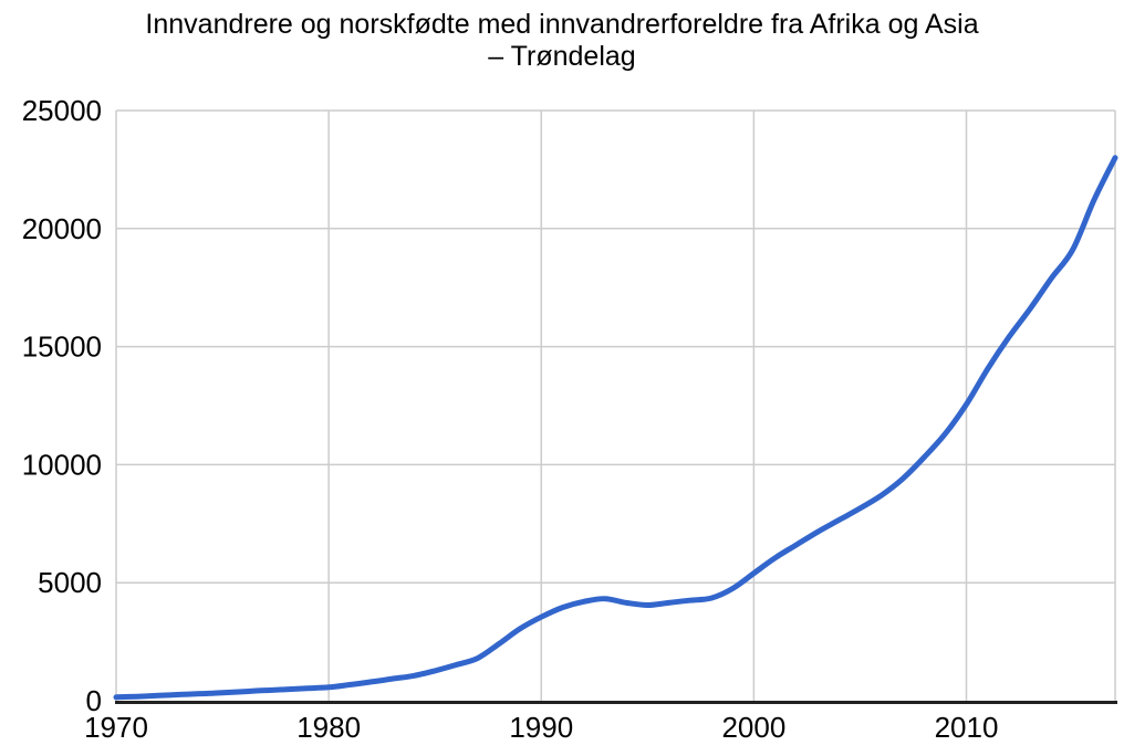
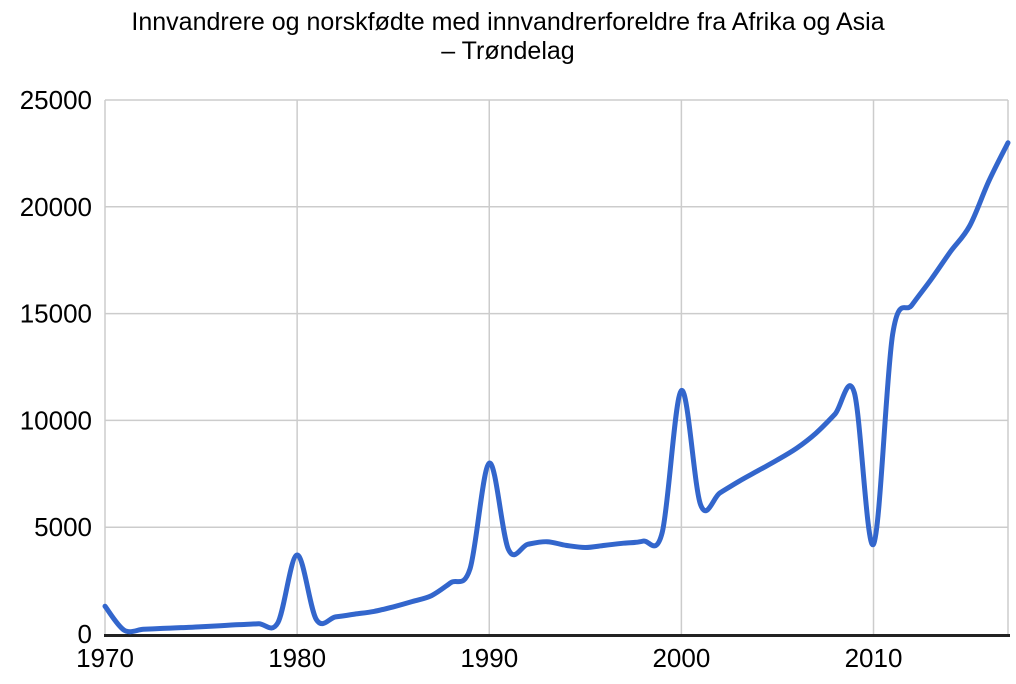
1970: 200 -> 1300
1980: 600 -> 3700
1990: 3600 -> 8000
2000: 5400 -> 11400
2010: 12600 -> 4200
